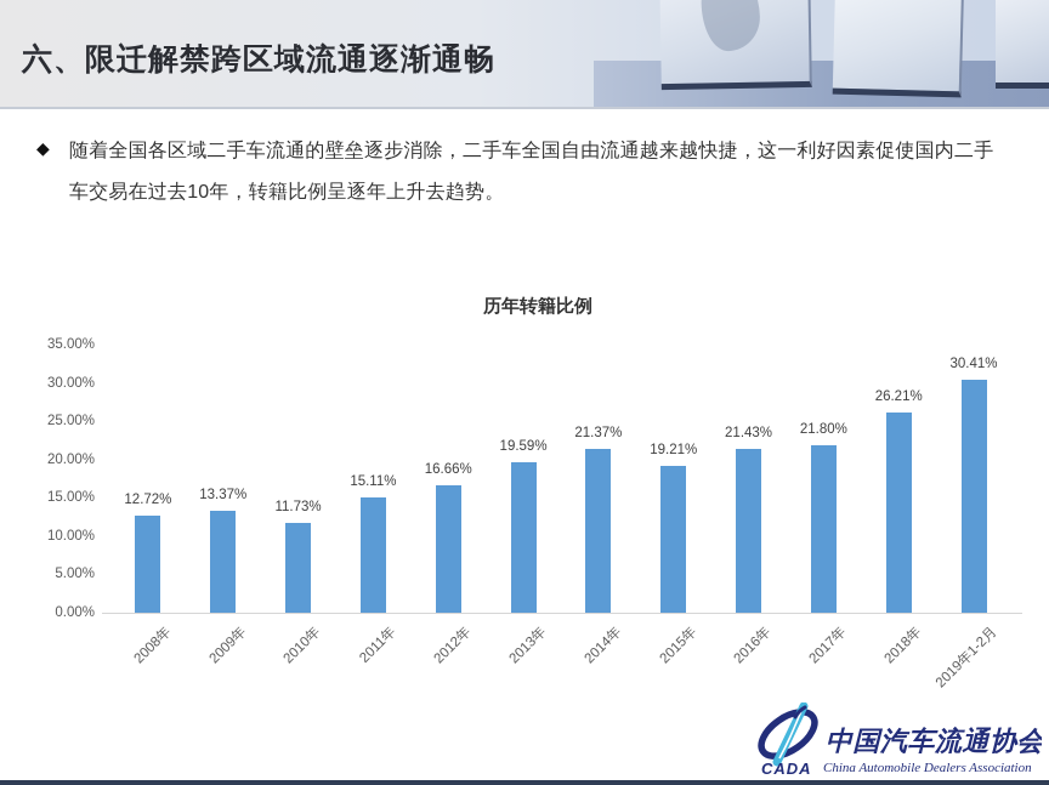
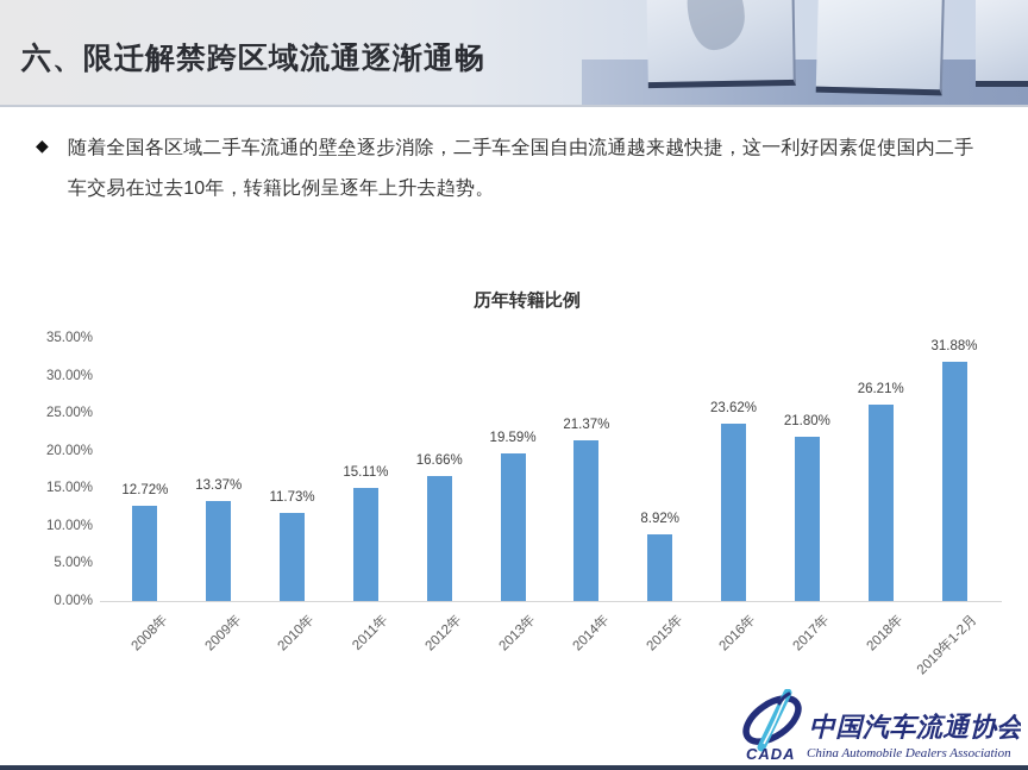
2015年: 19.21% -> 8.92%
2016年: 21.43% -> 23.62%
2019年1-2月: 30.41% -> 31.88%
